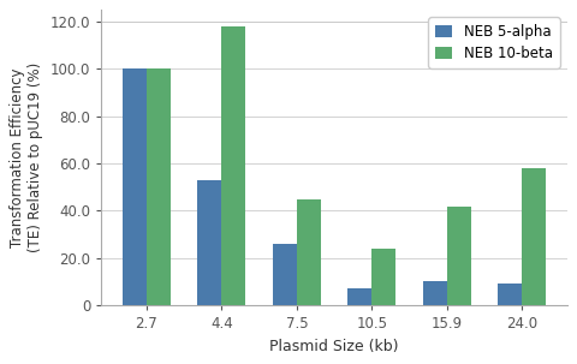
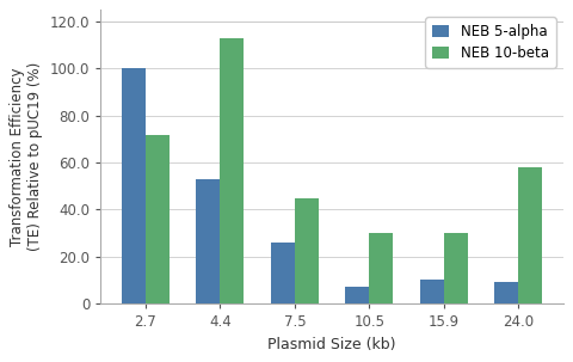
NEB 10-beta/2.7: 100 -> 72
NEB 10-beta/4.4: 118 -> 113
NEB 10-beta/10.5: 24 -> 30
NEB 10-beta/15.9: 42 -> 30
